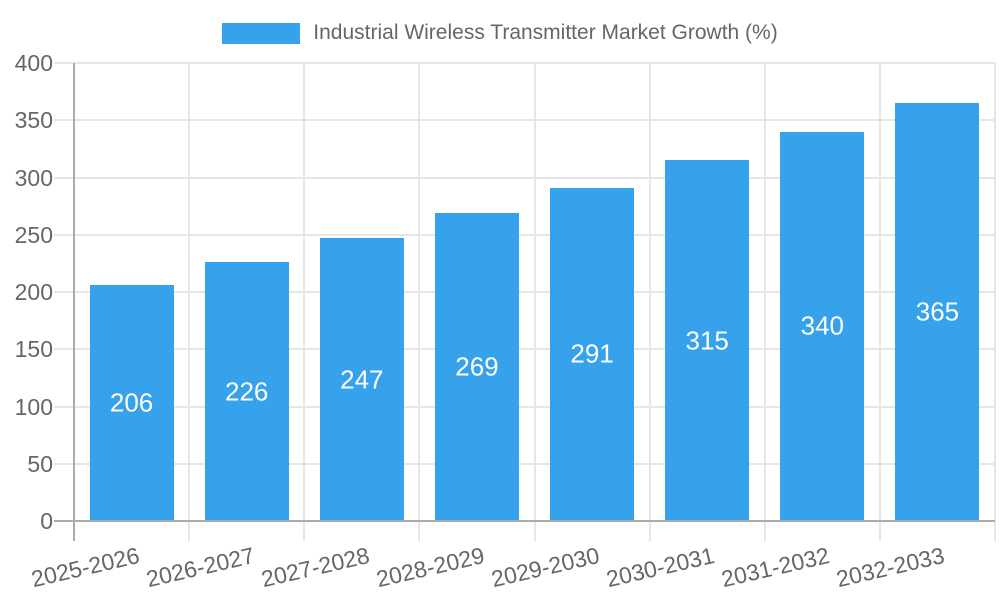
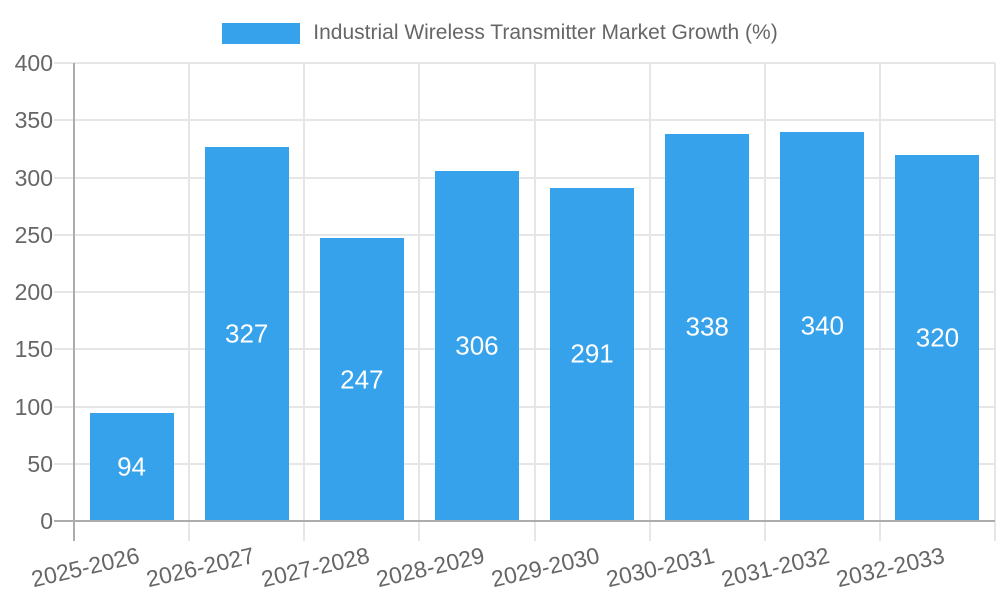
2025-2026: 206 -> 94
2026-2027: 226 -> 327
2028-2029: 269 -> 306
2030-2031: 315 -> 338
2032-2033: 365 -> 320
